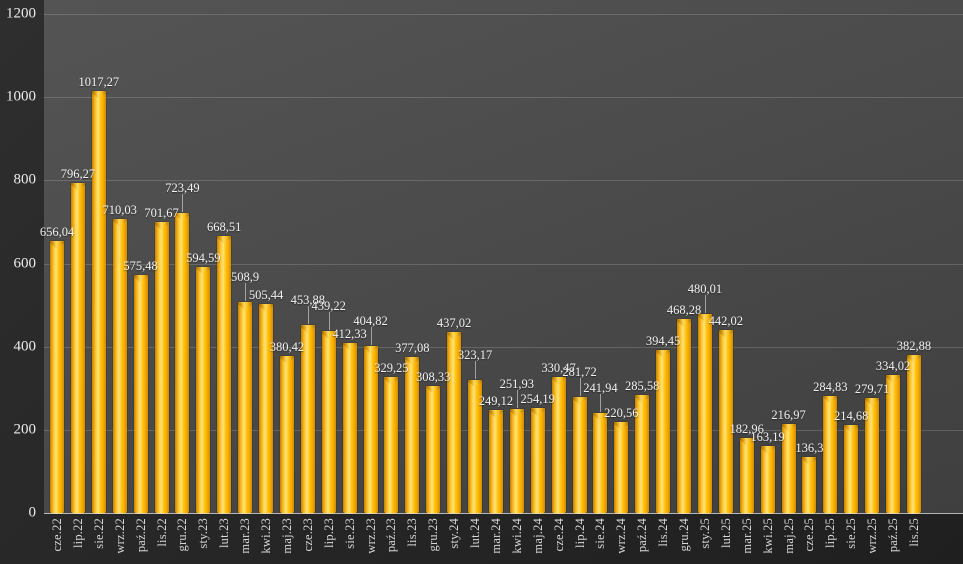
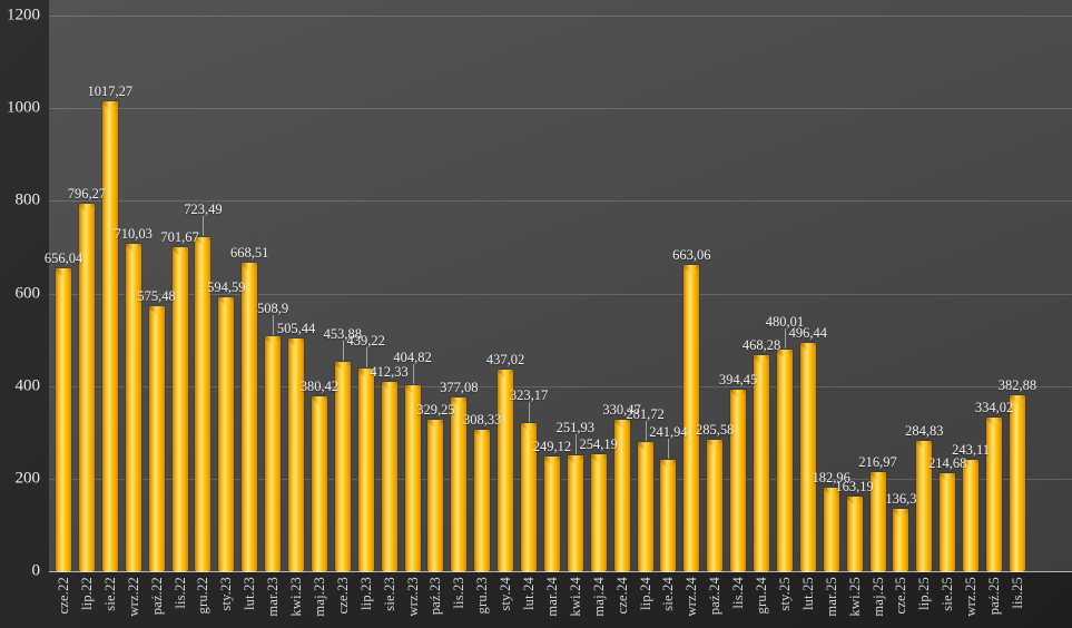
wrz.24: 220,56 -> 663,06
lut.25: 442,02 -> 496,44
wrz.25: 279,71 -> 243,11
